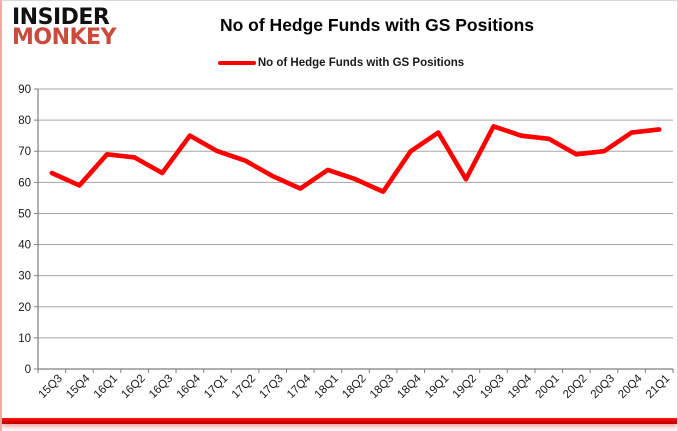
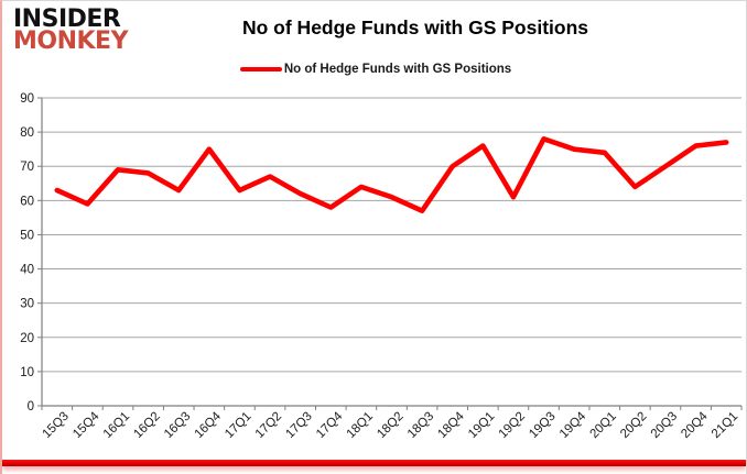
17Q1: 70 -> 63
20Q2: 69 -> 64
